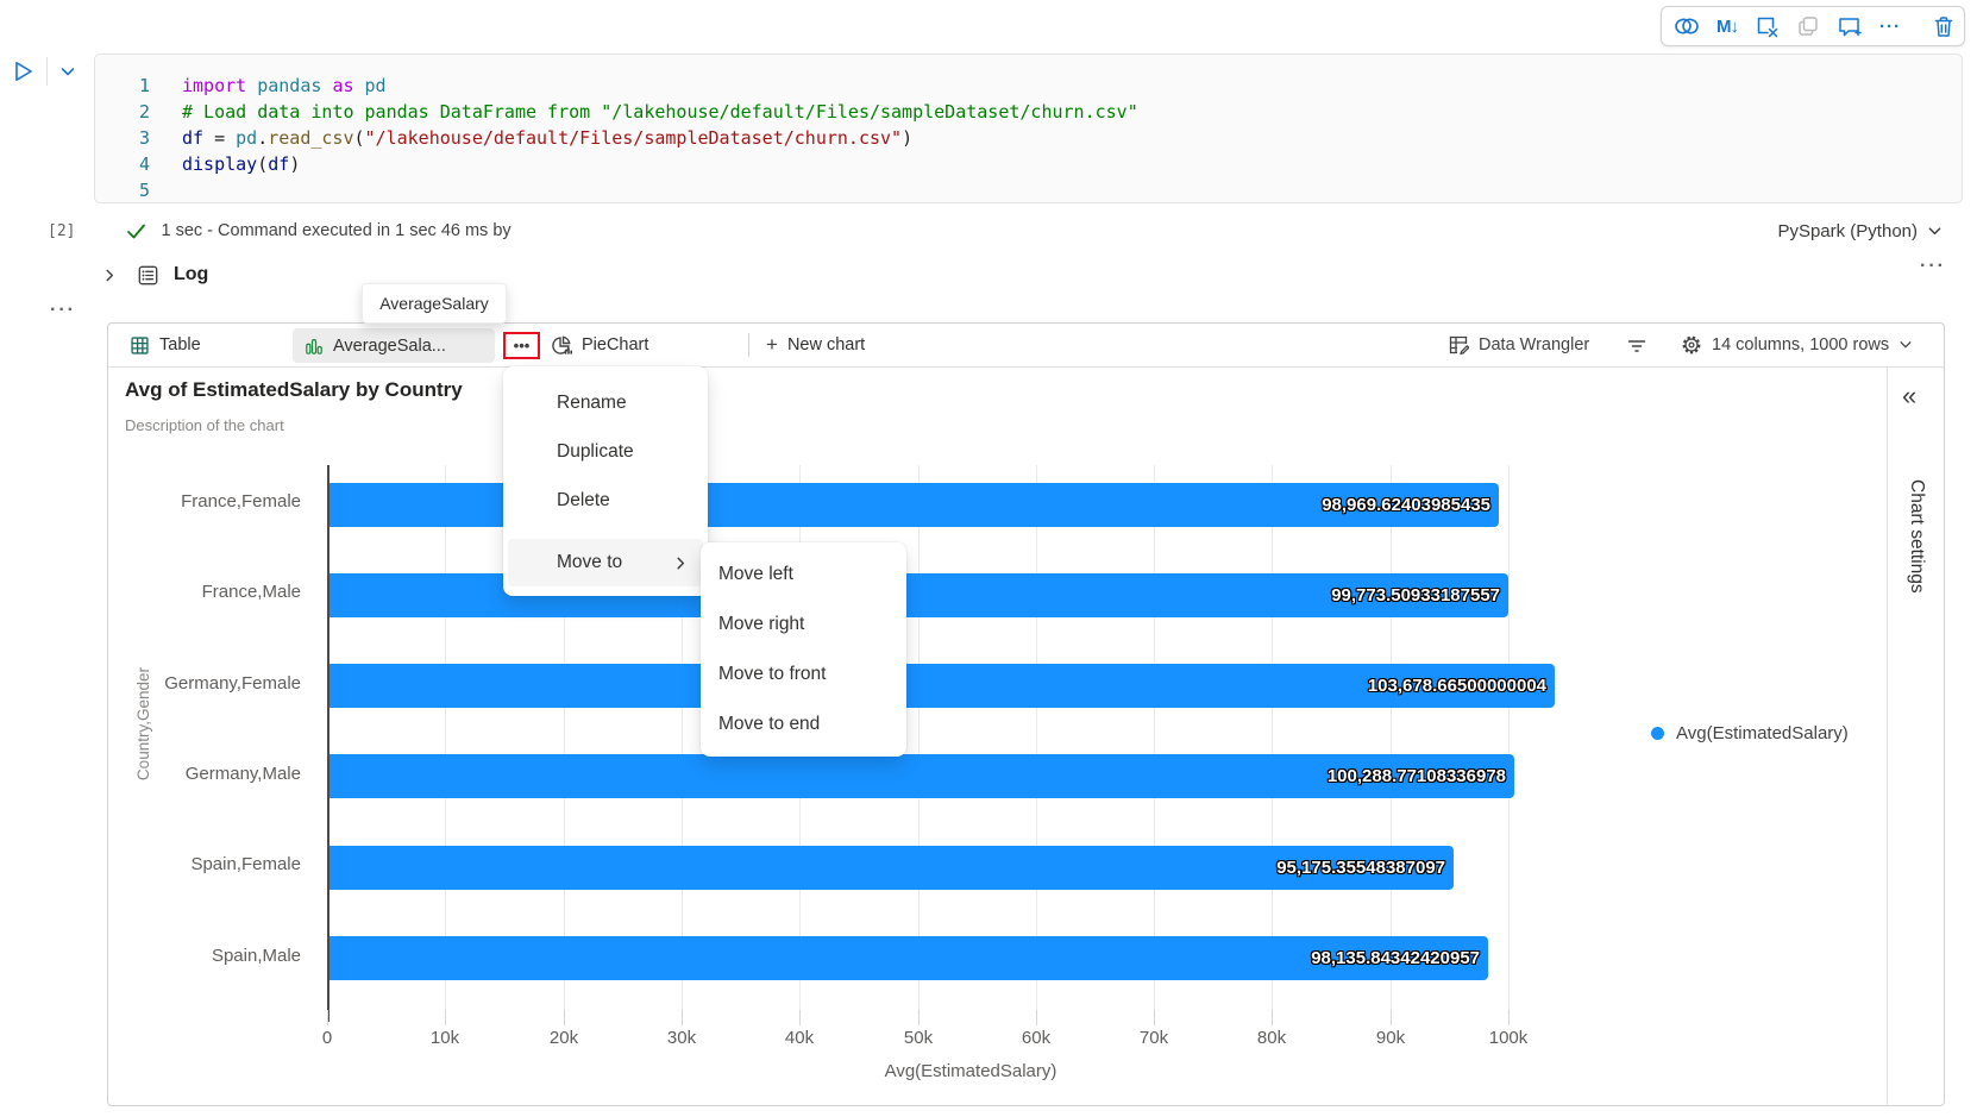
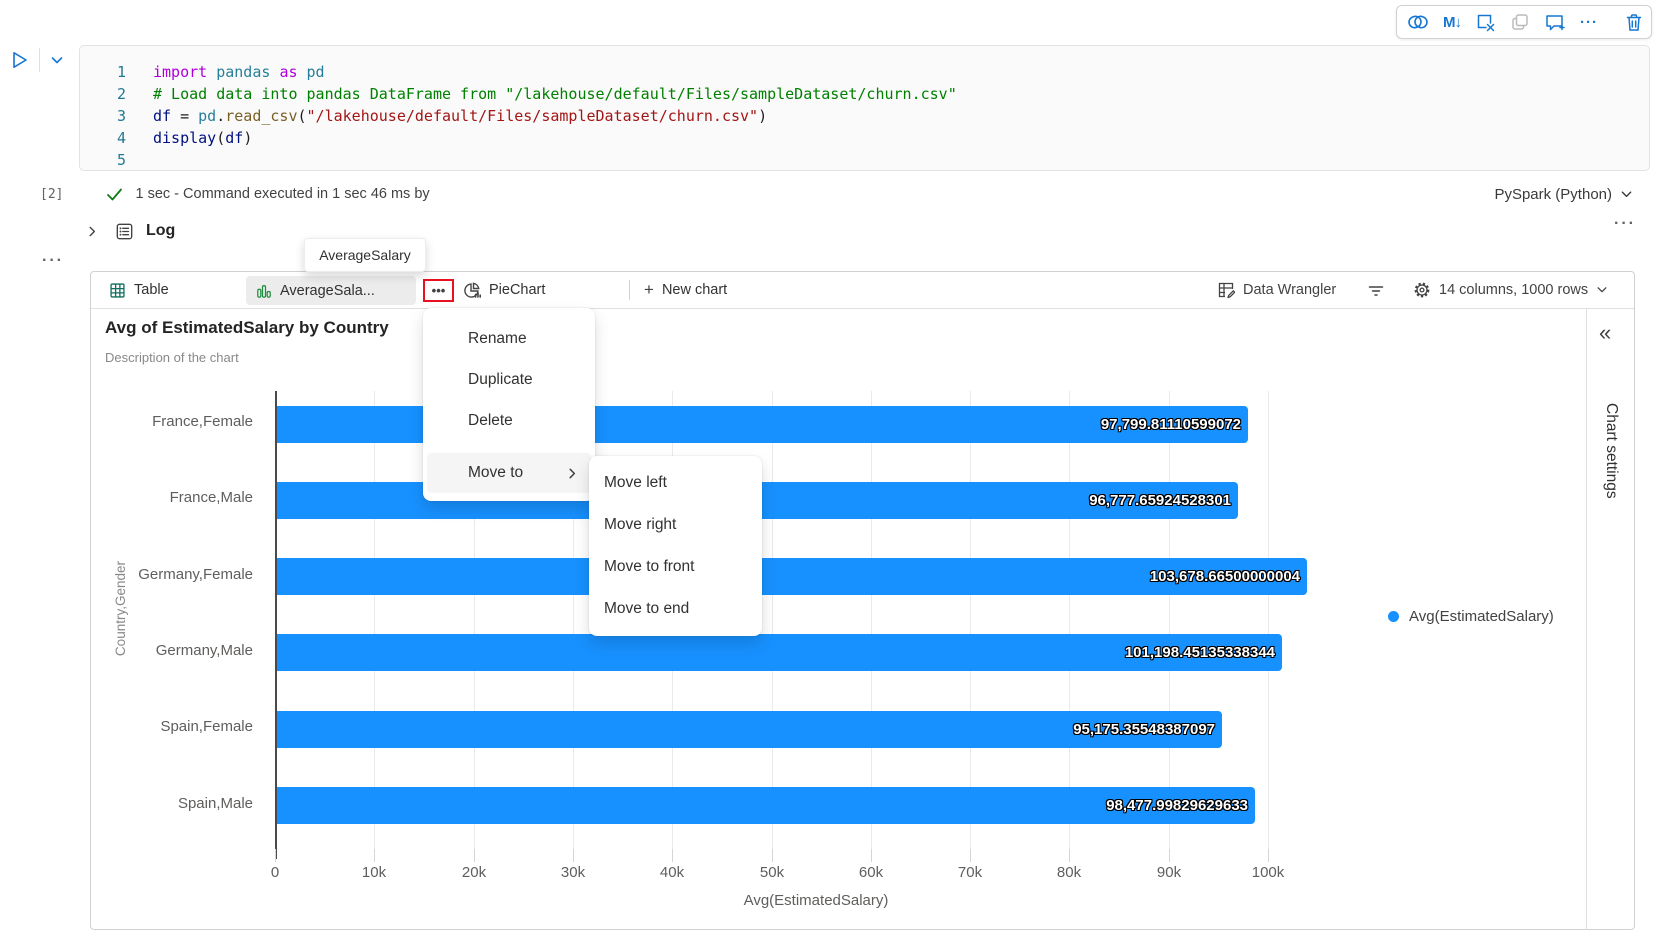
France,Female: 98,969.62403985435 -> 97,799.81110599072
France,Male: 99,773.50933187557 -> 96,777.65924528301
Germany,Male: 100,288.77108336978 -> 101,198.45135338344
Spain,Male: 98,135.84342420957 -> 98,477.99829629633
